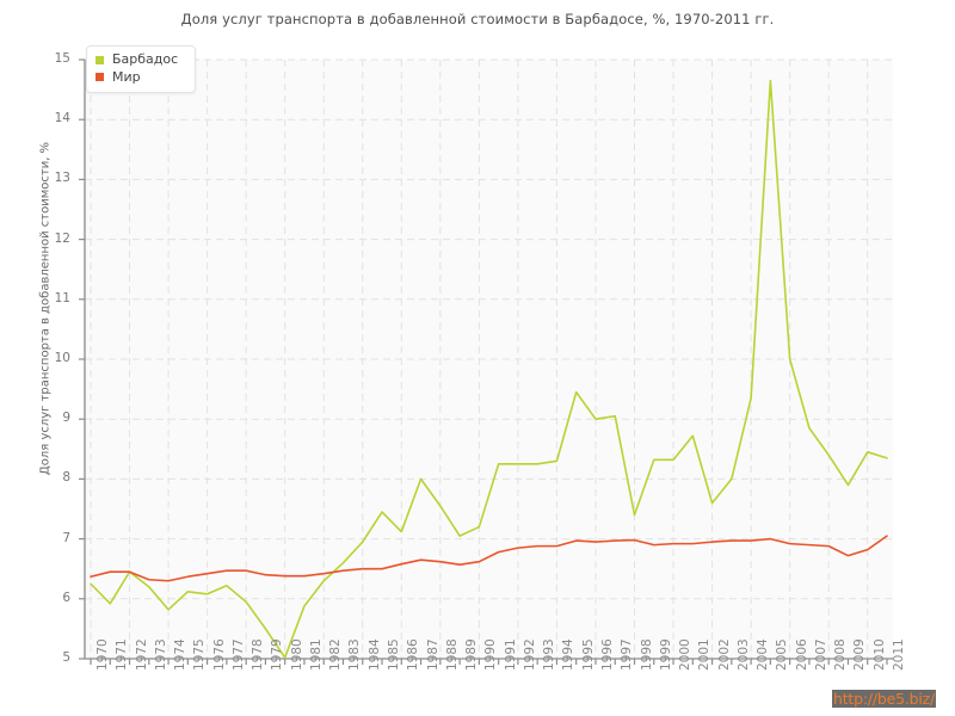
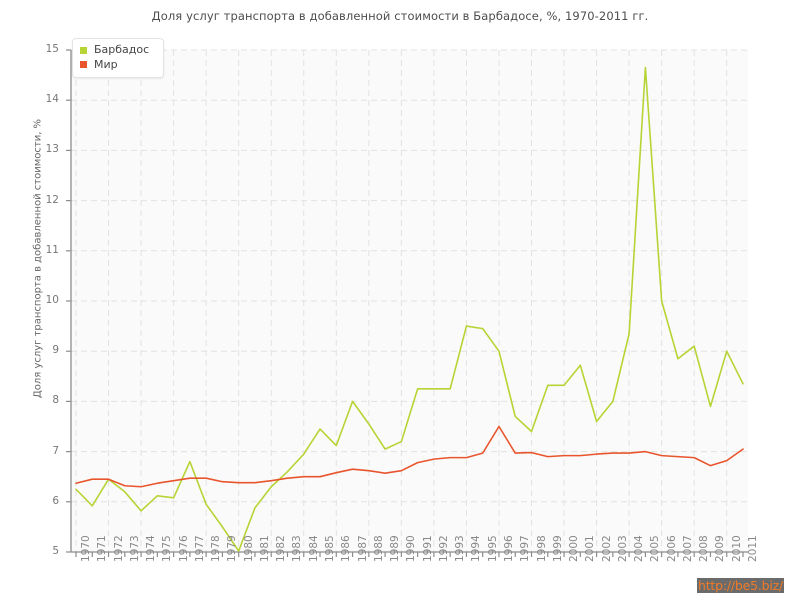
Барбадос/1977: 6.2 -> 6.8
Барбадос/1994: 8.3 -> 9.5
Мир/1996: 7.0 -> 7.5
Барбадос/1997: 9.1 -> 7.7
Барбадос/2008: 8.4 -> 9.1
Барбадос/2010: 8.4 -> 9.0
